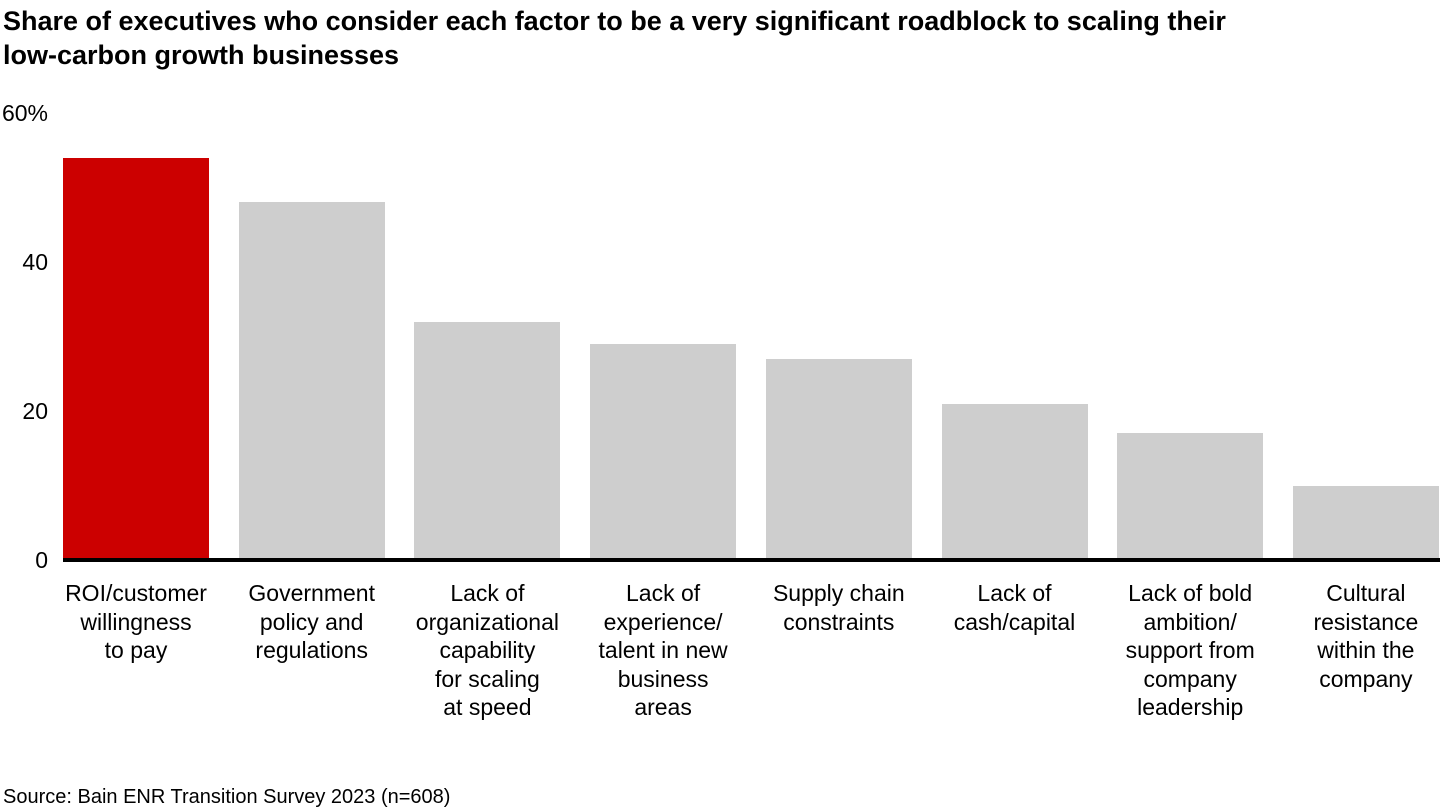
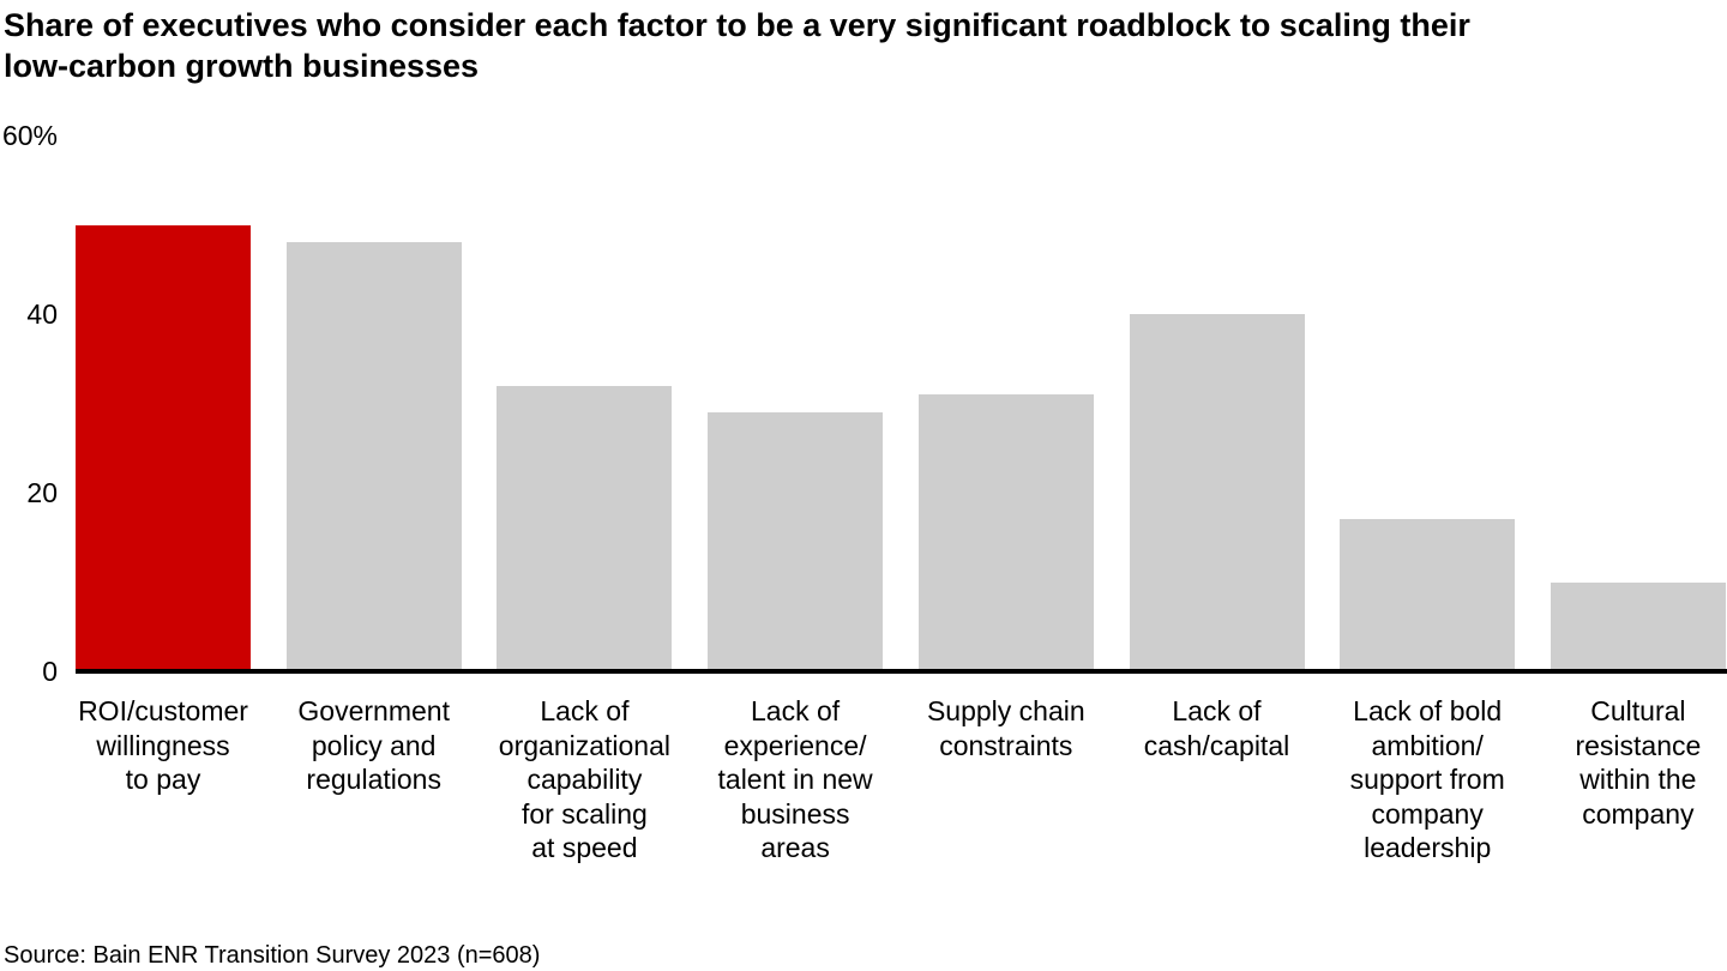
ROI/customer willingness to pay: 54% -> 50%
Supply chain constraints: 27% -> 31%
Lack of cash/capital: 21% -> 40%
